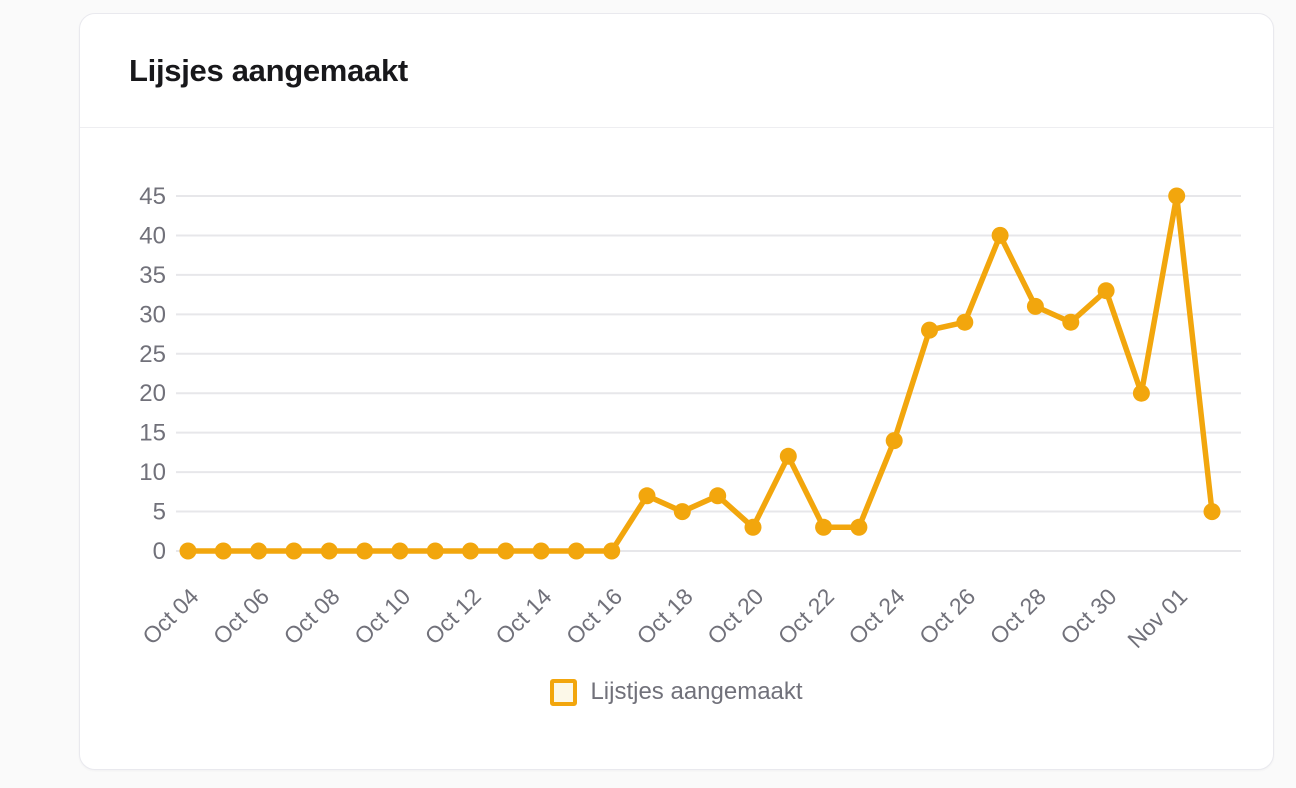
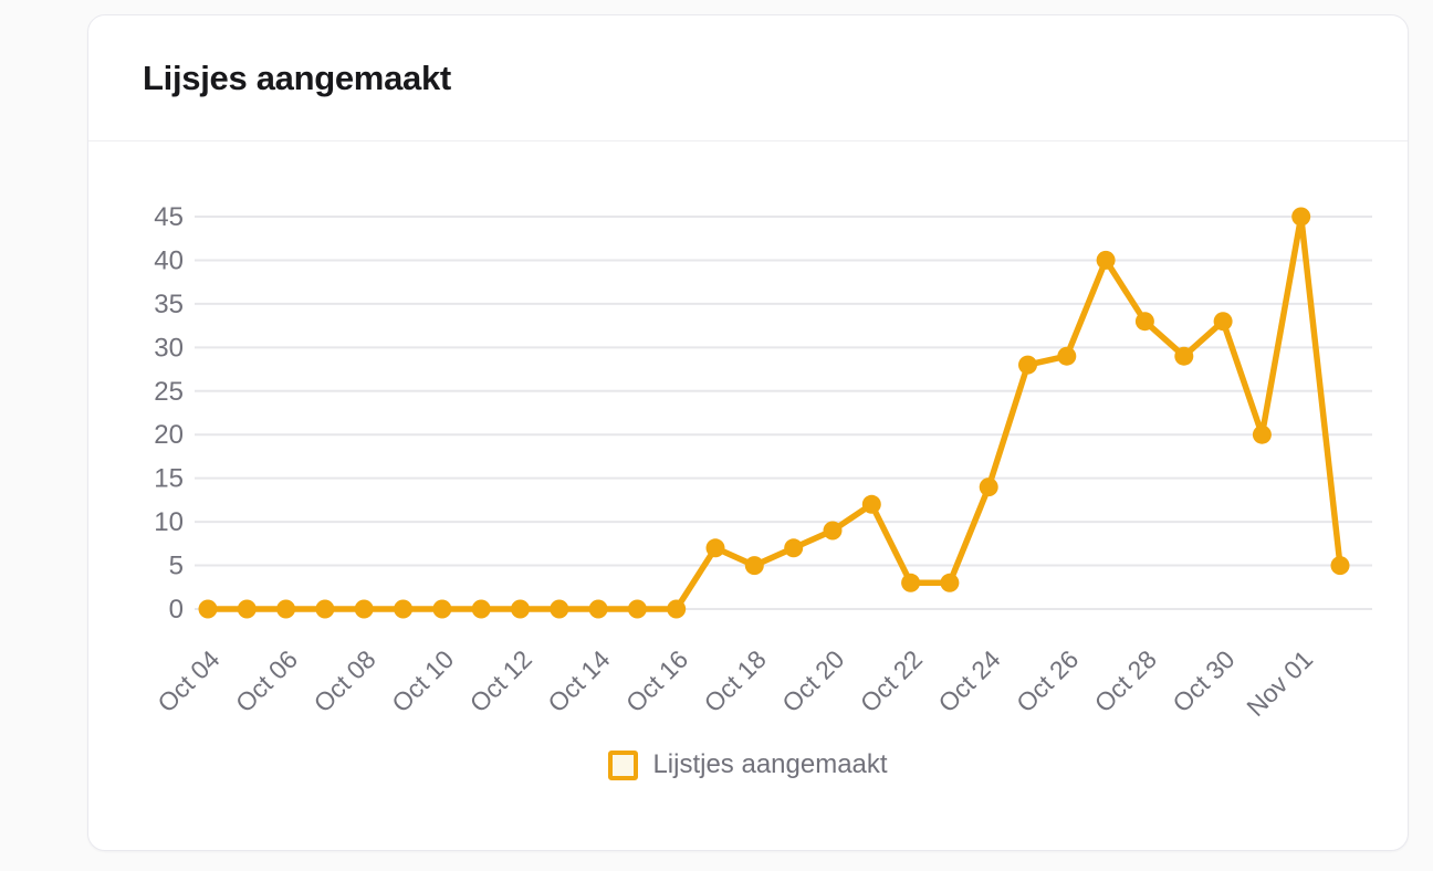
Oct 20: 3 -> 9
Oct 28: 31 -> 33
